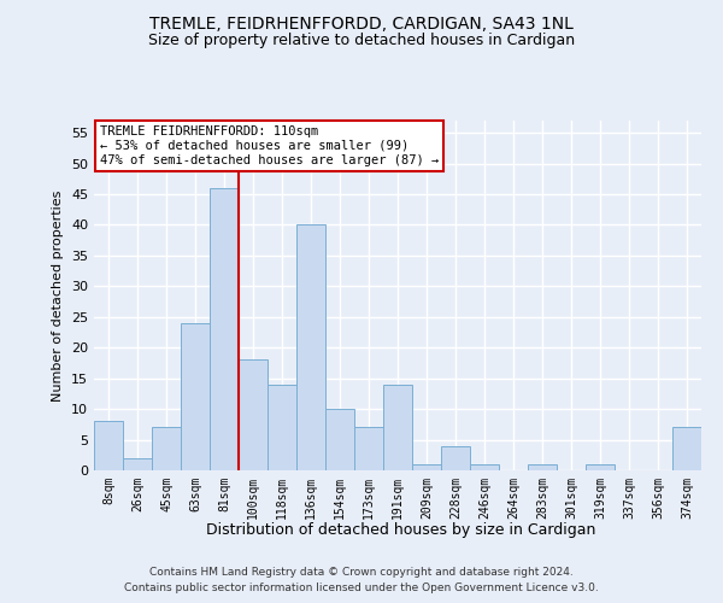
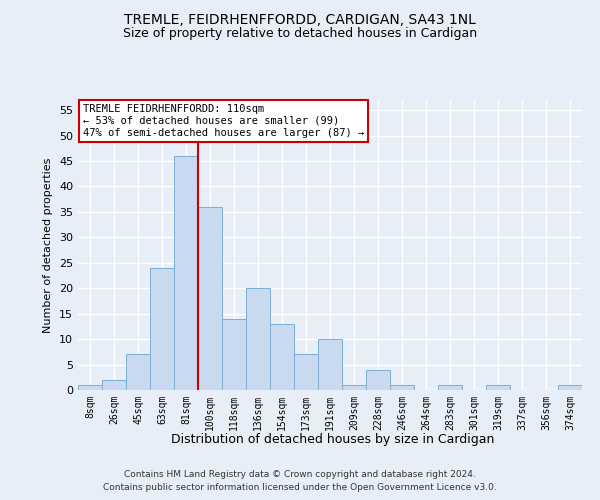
8sqm: 8 -> 1
100sqm: 18 -> 36
136sqm: 40 -> 20
154sqm: 10 -> 13
191sqm: 14 -> 10
374sqm: 7 -> 1
